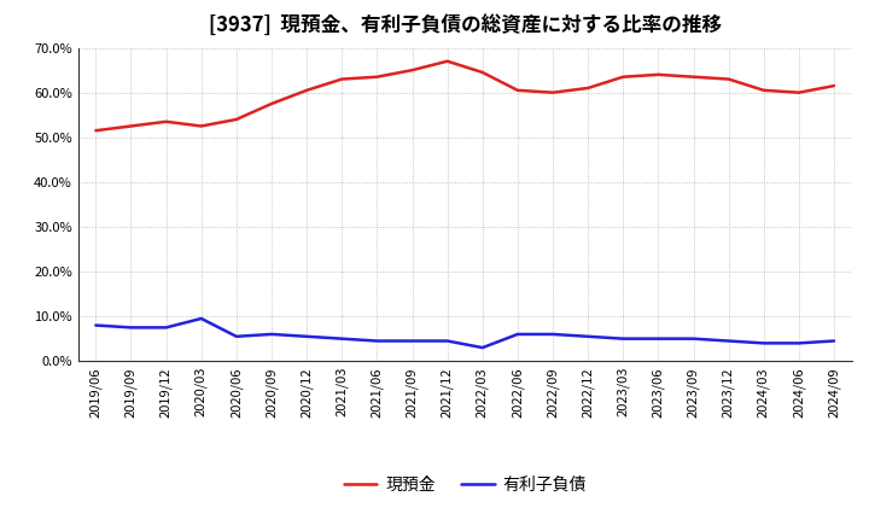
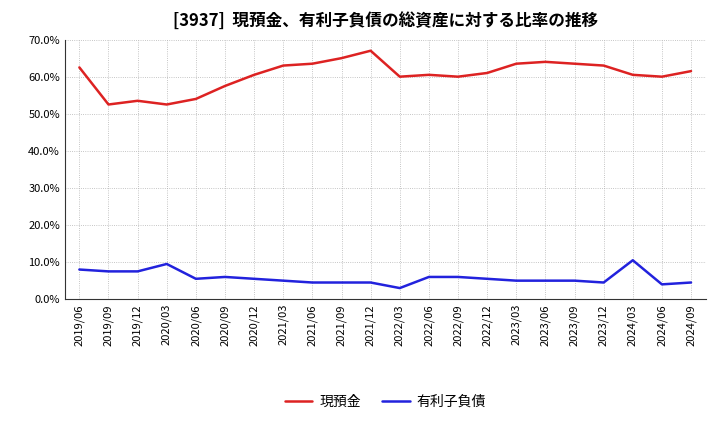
現預金/2019/06: 51.5% -> 62.5%
現預金/2022/03: 64.5% -> 60.0%
有利子負債/2024/03: 4.0% -> 10.5%
